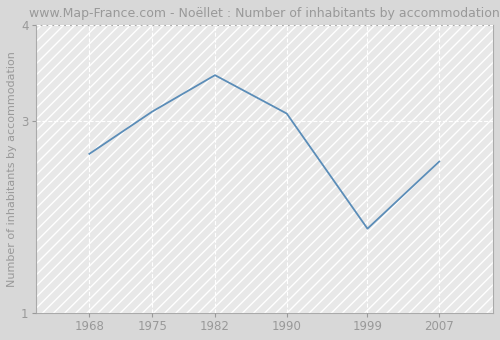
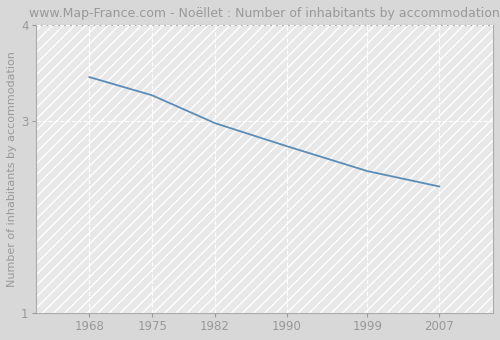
1968: 2.66 -> 3.46
1975: 3.10 -> 3.27
1982: 3.48 -> 2.98
1990: 3.08 -> 2.74
1999: 1.88 -> 2.48
2007: 2.58 -> 2.32
